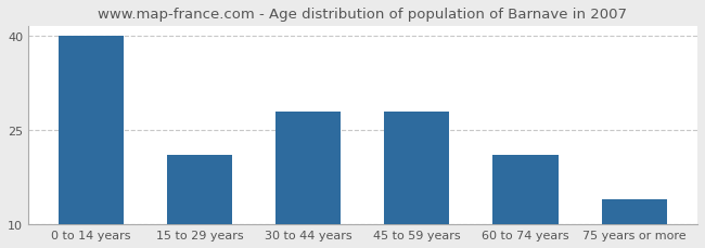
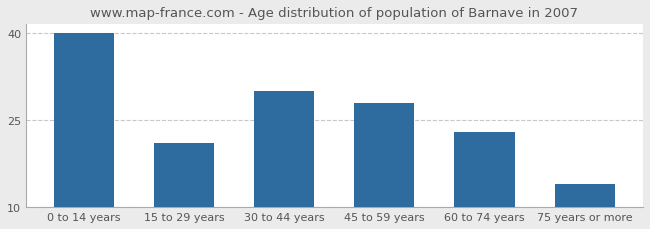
30 to 44 years: 28 -> 30
60 to 74 years: 21 -> 23
